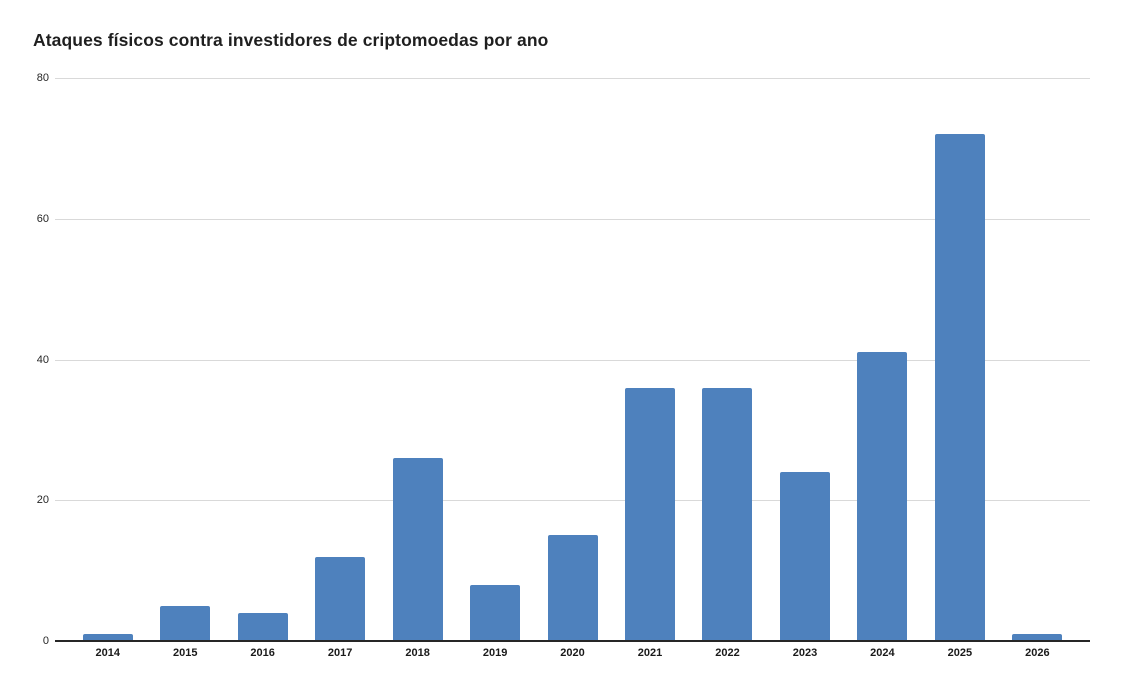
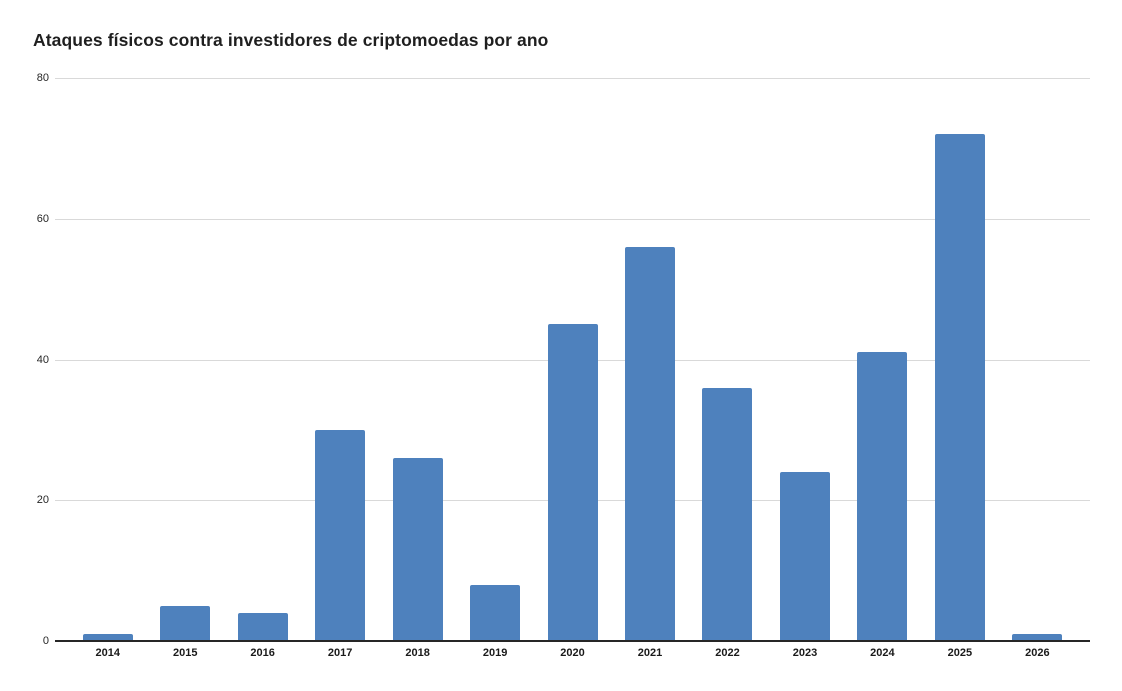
2017: 12 -> 30
2020: 15 -> 45
2021: 36 -> 56
